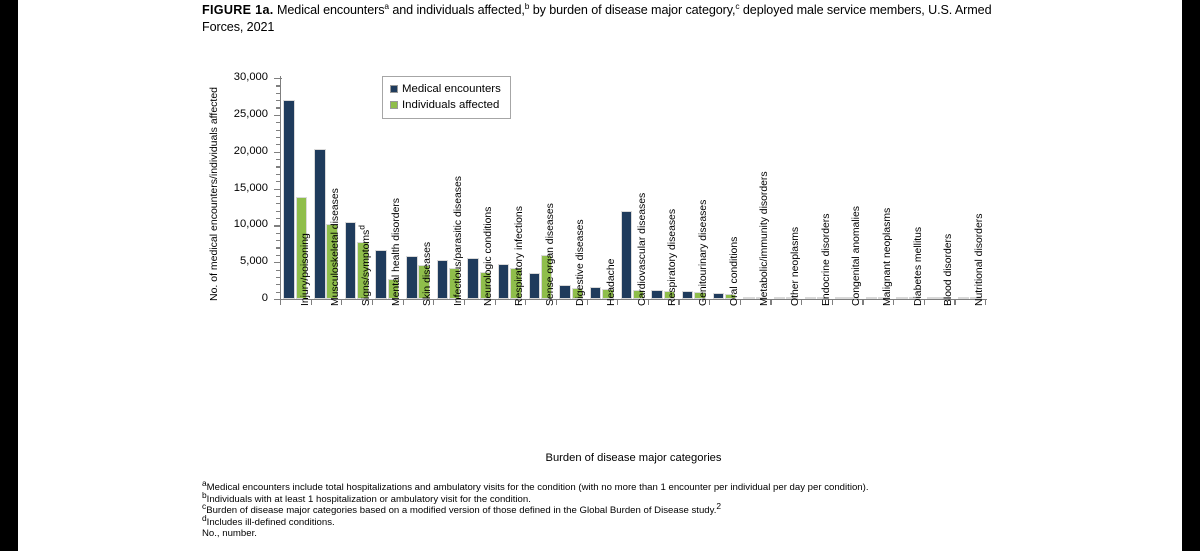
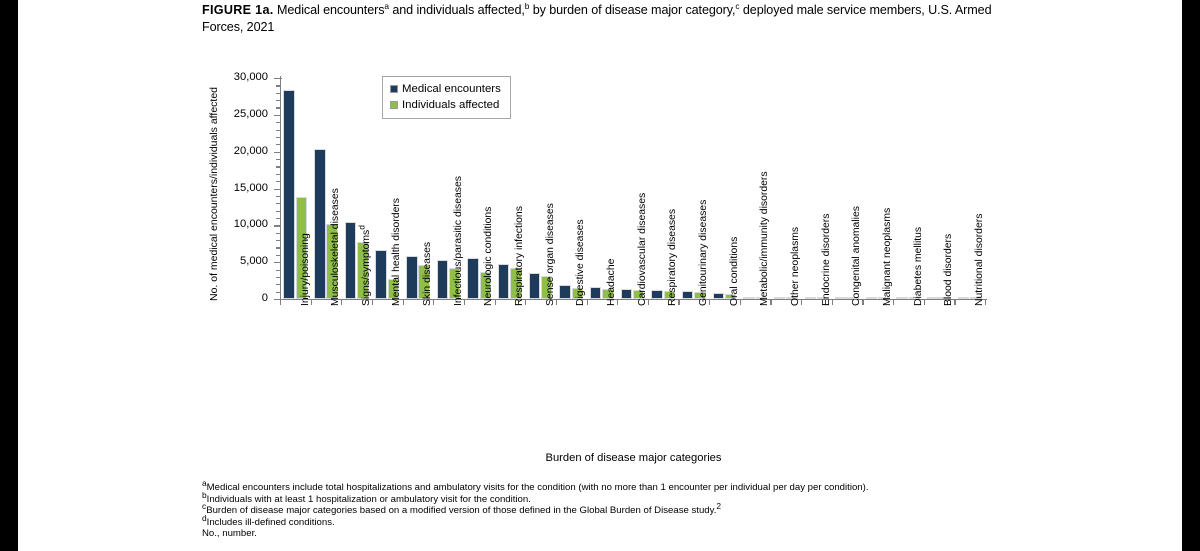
Medical encounters/Injury/poisoning: 27000 -> 28000
Individuals affected/Sense organ diseases: 6000 -> 3000
Medical encounters/Cardiovascular diseases: 12000 -> 1000
